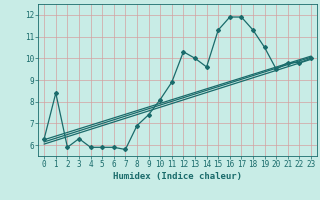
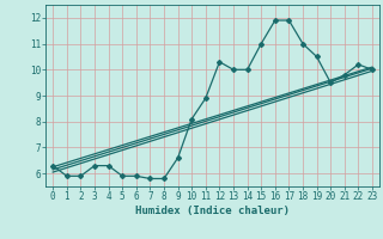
1: 8.4 -> 5.9
4: 5.9 -> 6.3
8: 6.9 -> 5.8
9: 7.4 -> 6.6
14: 9.6 -> 10.0
15: 11.3 -> 11.0
18: 11.3 -> 11.0
22: 9.8 -> 10.2
